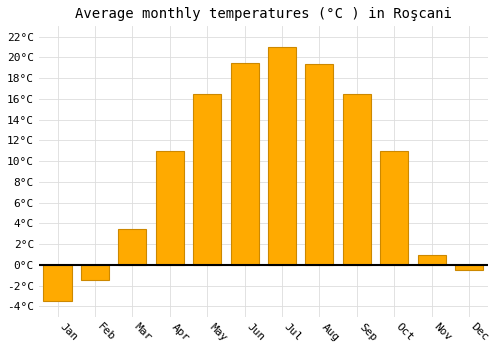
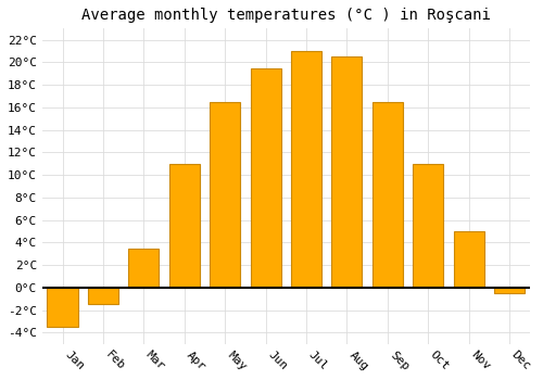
Aug: 19.4°C -> 20.5°C
Nov: 1.0°C -> 5.0°C
